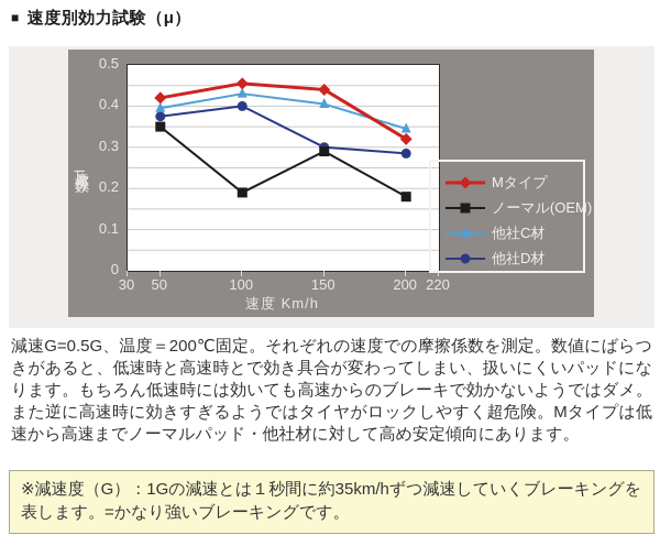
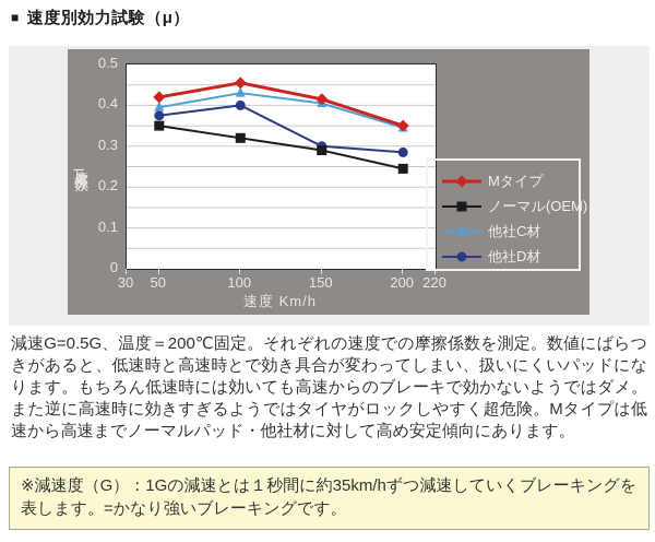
ノーマル(OEM)/100: 0.19 -> 0.32
Mタイプ/150: 0.44 -> 0.41
Mタイプ/200: 0.32 -> 0.35
ノーマル(OEM)/200: 0.18 -> 0.24
